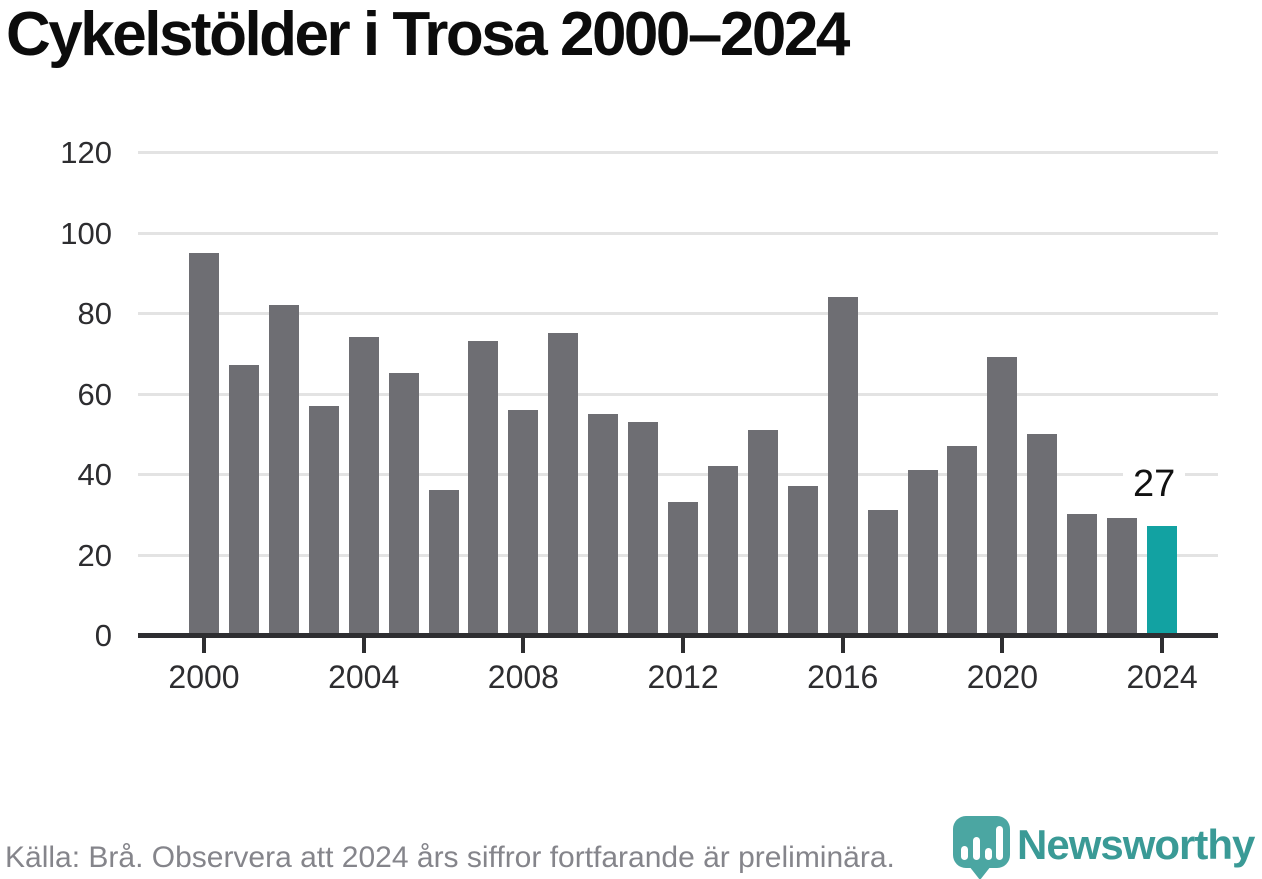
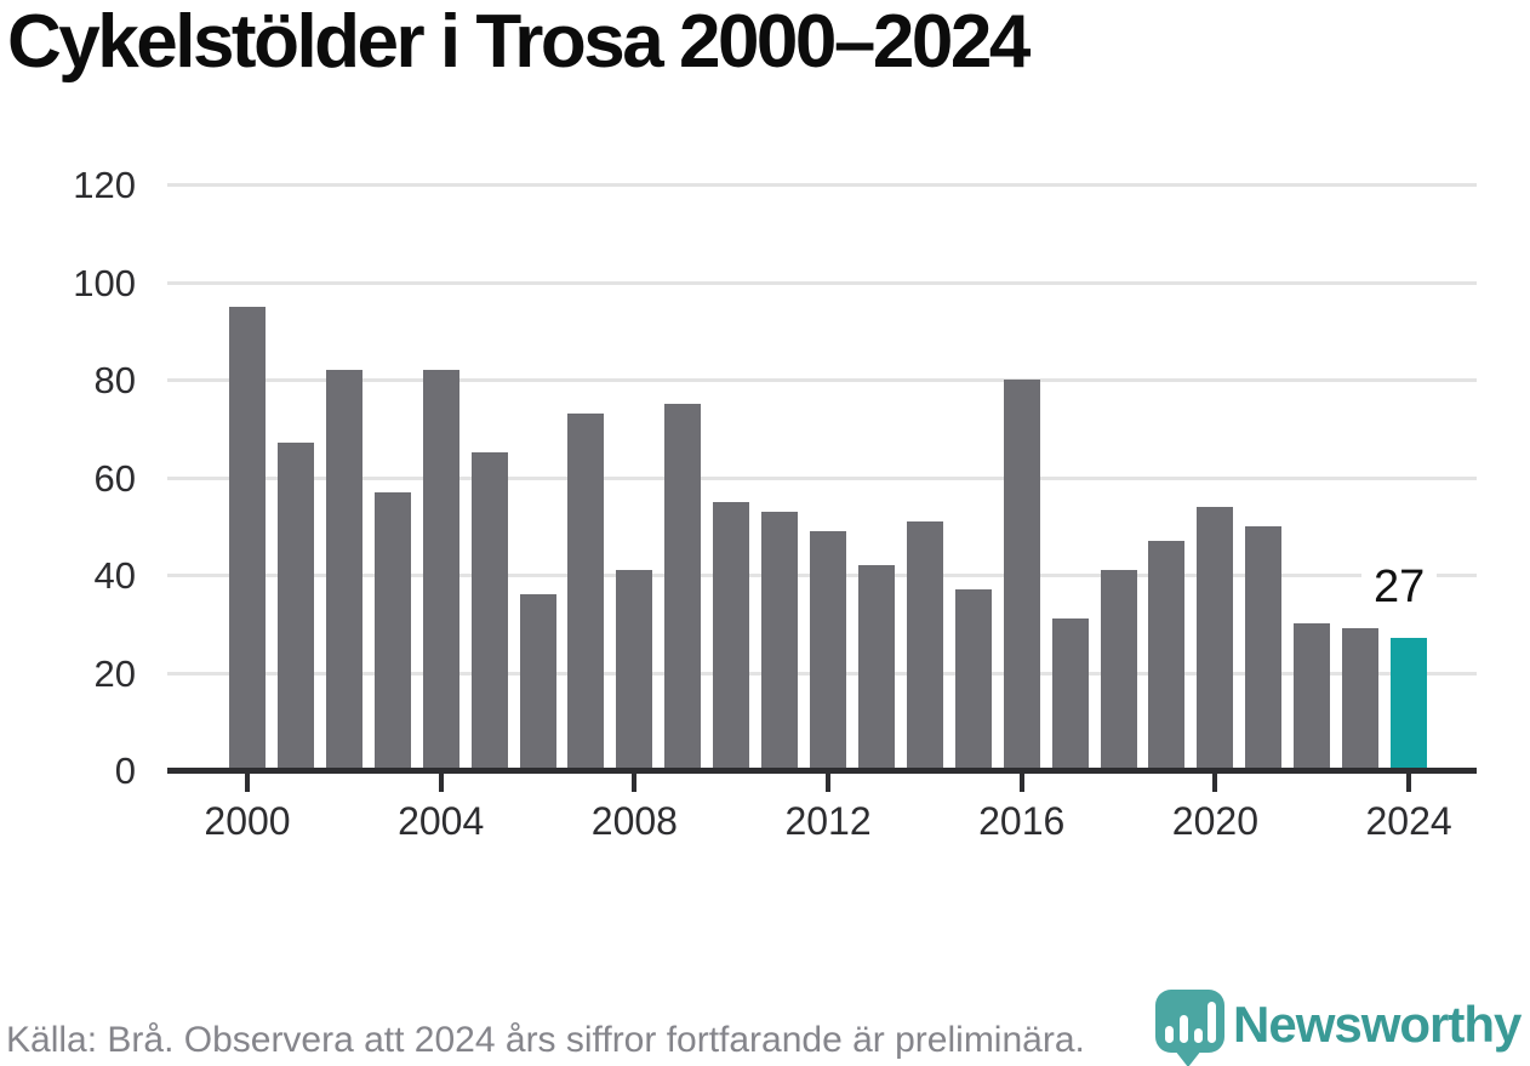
2004: 74 -> 82
2008: 56 -> 41
2012: 33 -> 49
2016: 84 -> 80
2020: 69 -> 54
